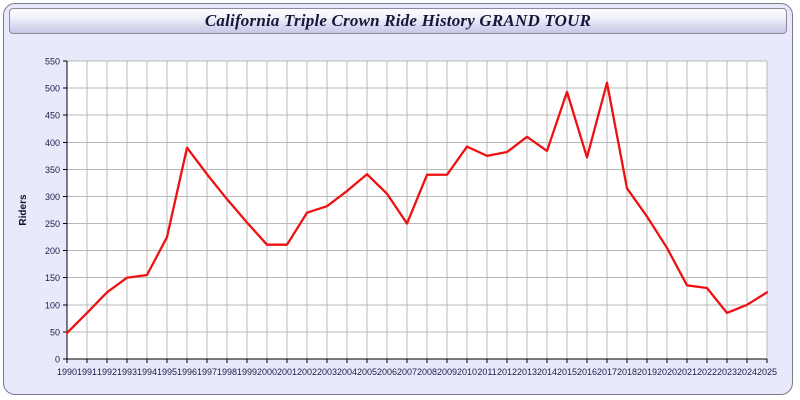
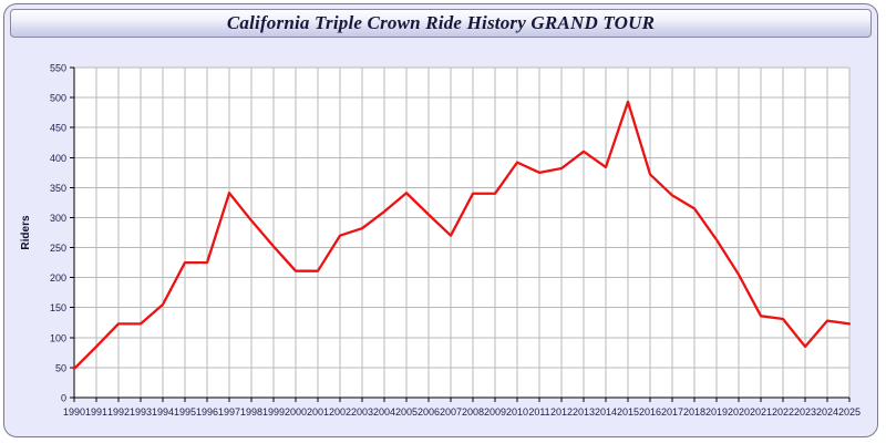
1993: 150 -> 120
1996: 390 -> 220
2007: 250 -> 270
2017: 510 -> 340
2024: 100 -> 130
